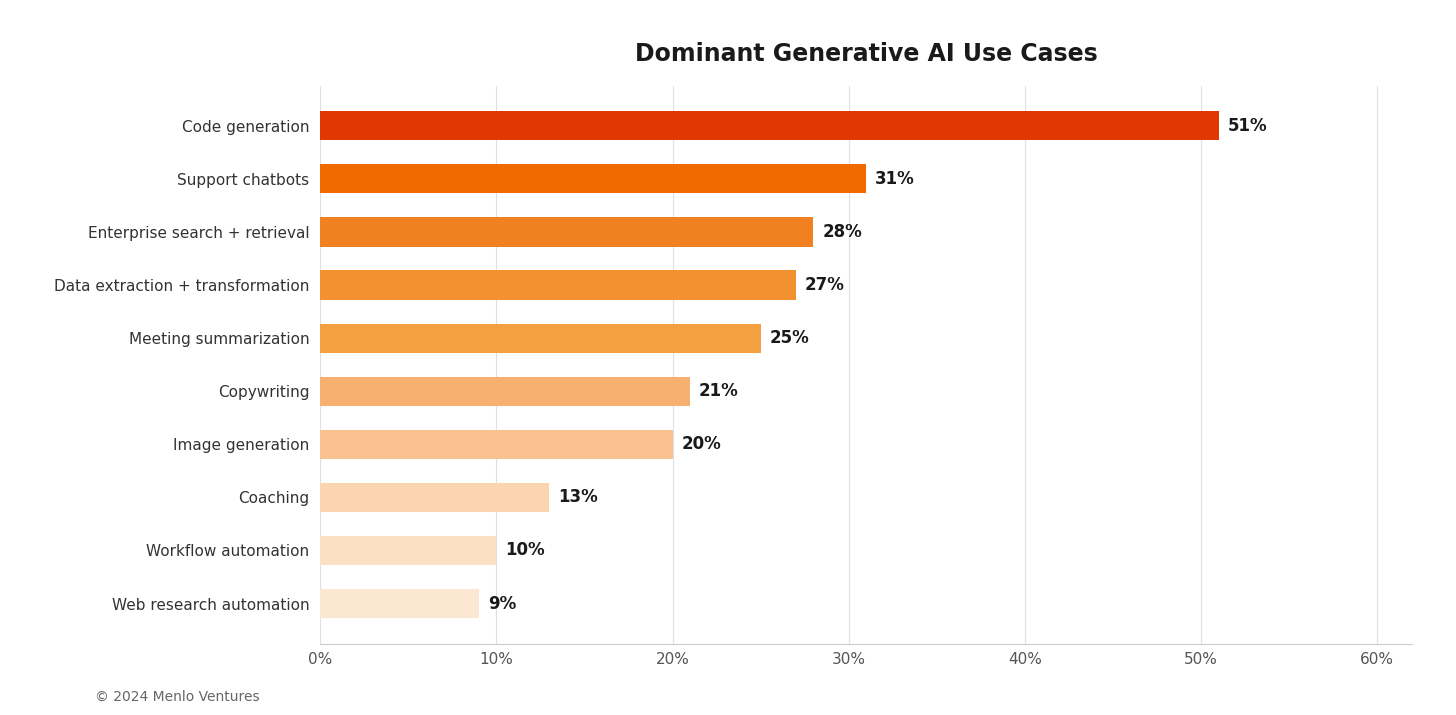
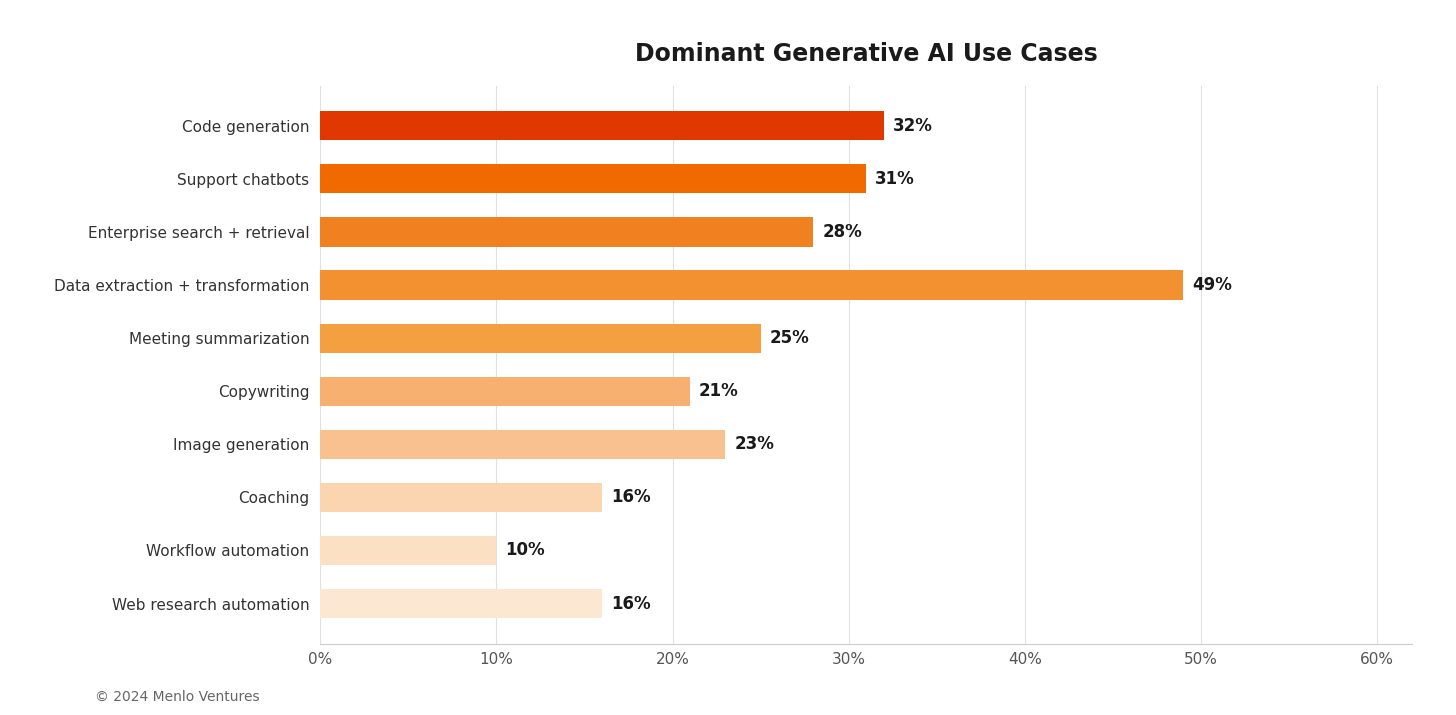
Code generation: 51% -> 32%
Data extraction + transformation: 27% -> 49%
Image generation: 20% -> 23%
Coaching: 13% -> 16%
Web research automation: 9% -> 16%
